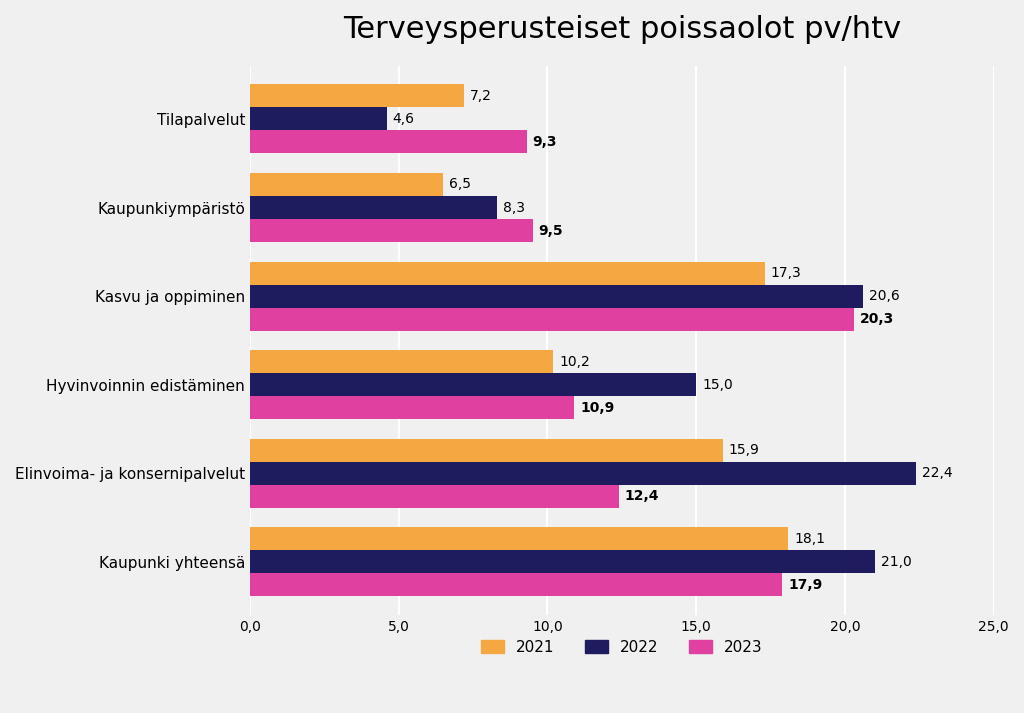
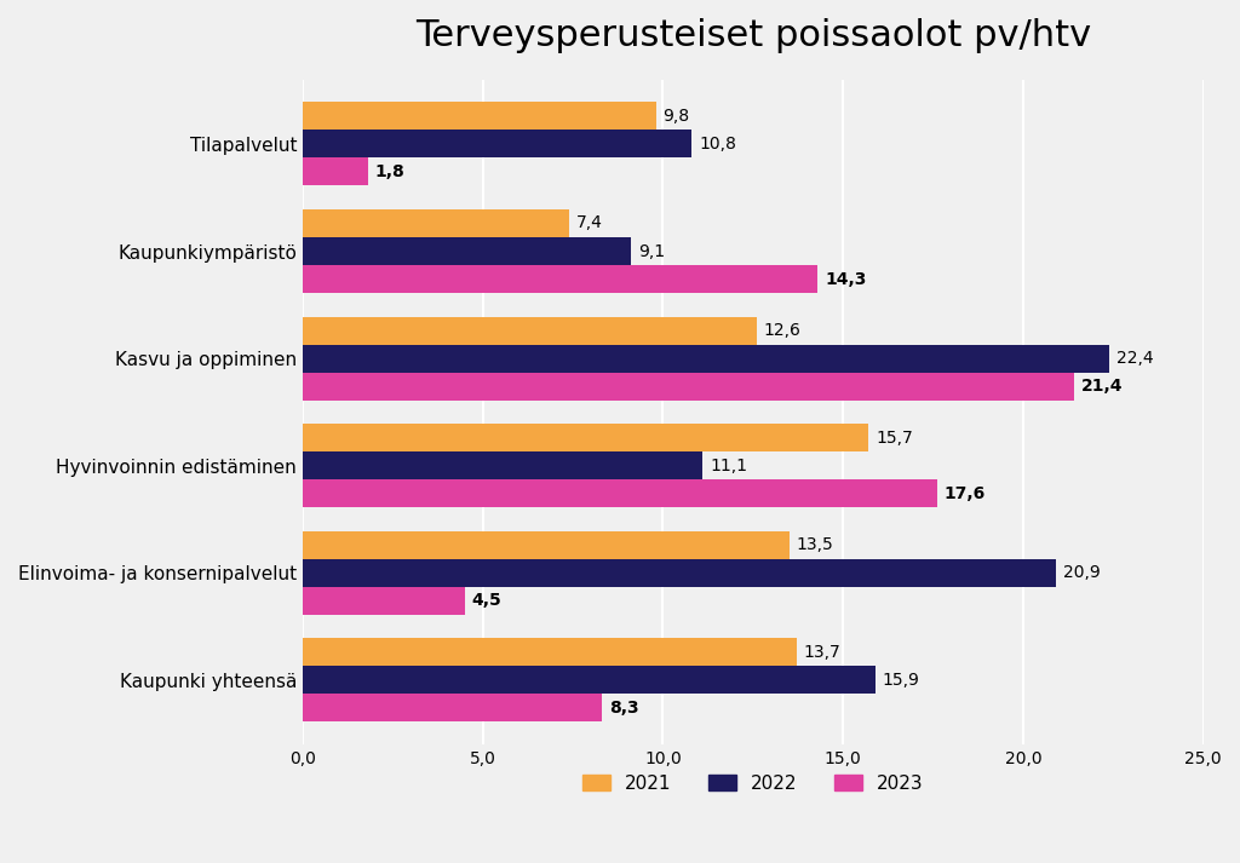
2021/Tilapalvelut: 7,2 -> 9,8
2022/Tilapalvelut: 4,6 -> 10,8
2023/Tilapalvelut: 9,3 -> 1,8
2021/Kaupunkiympäristö: 6,5 -> 7,4
2022/Kaupunkiympäristö: 8,3 -> 9,1
2023/Kaupunkiympäristö: 9,5 -> 14,3
2021/Kasvu ja oppiminen: 17,3 -> 12,6
2022/Kasvu ja oppiminen: 20,6 -> 22,4
2023/Kasvu ja oppiminen: 20,3 -> 21,4
2021/Hyvinvoinnin edistäminen: 10,2 -> 15,7
2022/Hyvinvoinnin edistäminen: 15,0 -> 11,1
2023/Hyvinvoinnin edistäminen: 10,9 -> 17,6
2021/Elinvoima- ja konsernipalvelut: 15,9 -> 13,5
2022/Elinvoima- ja konsernipalvelut: 22,4 -> 20,9
2023/Elinvoima- ja konsernipalvelut: 12,4 -> 4,5
2021/Kaupunki yhteensä: 18,1 -> 13,7
2022/Kaupunki yhteensä: 21,0 -> 15,9
2023/Kaupunki yhteensä: 17,9 -> 8,3
